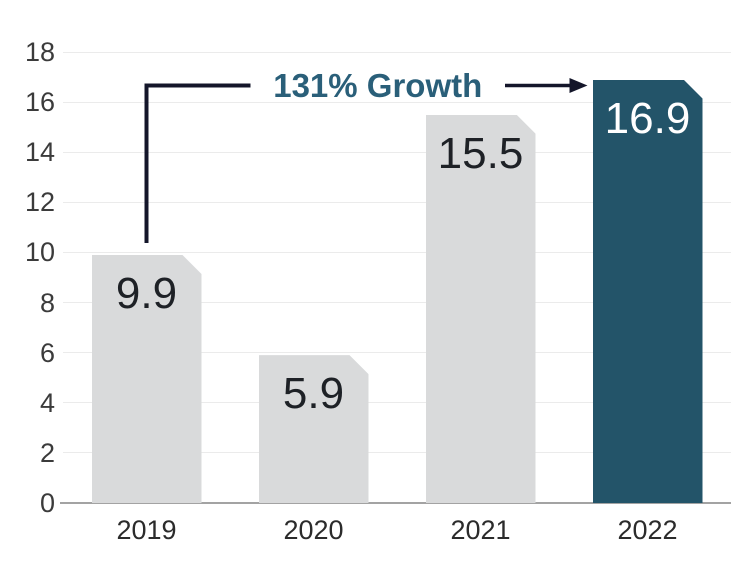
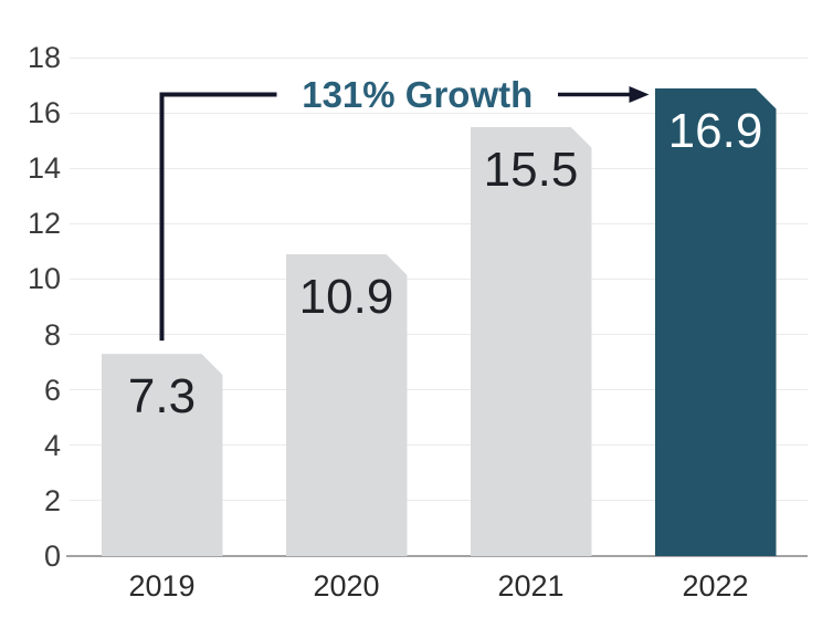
2019: 9.9 -> 7.3
2020: 5.9 -> 10.9
